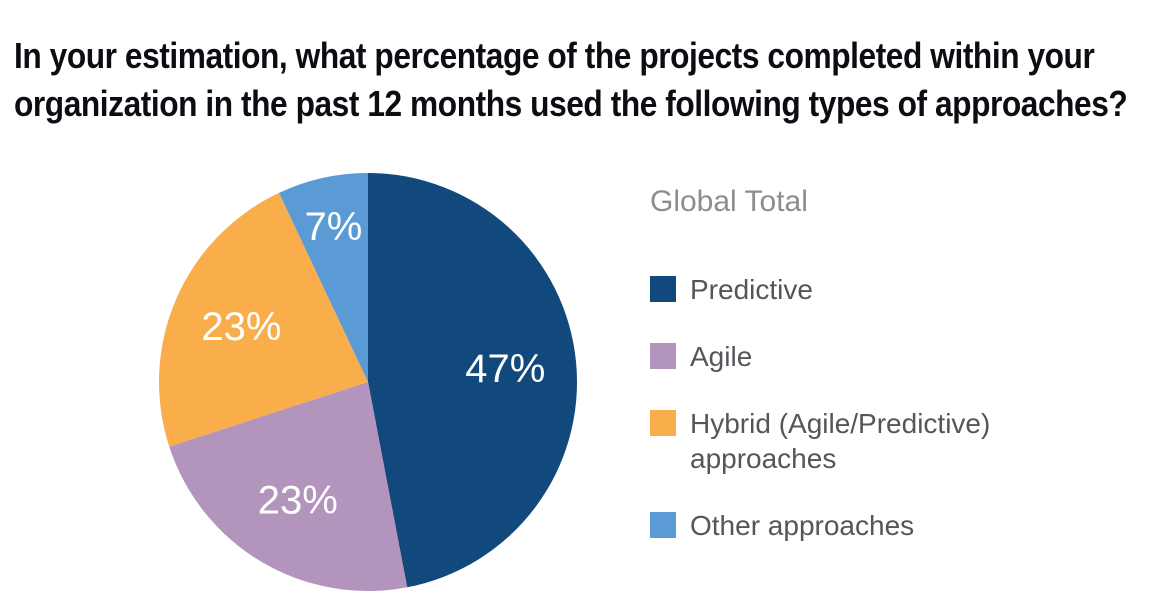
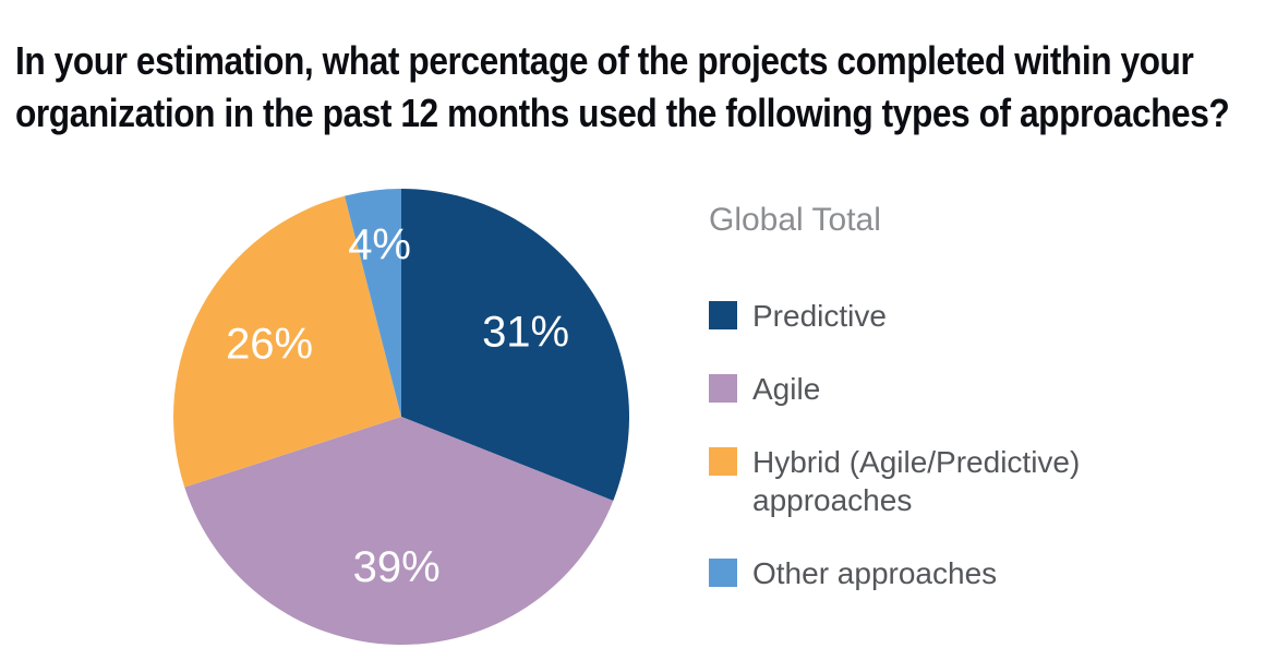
Predictive: 47% -> 31%
Agile: 23% -> 39%
Hybrid (Agile/Predictive) approaches: 23% -> 26%
Other approaches: 7% -> 4%
